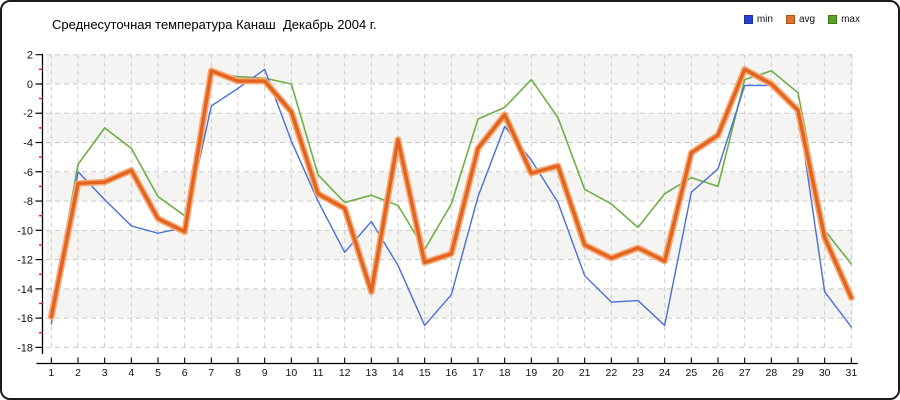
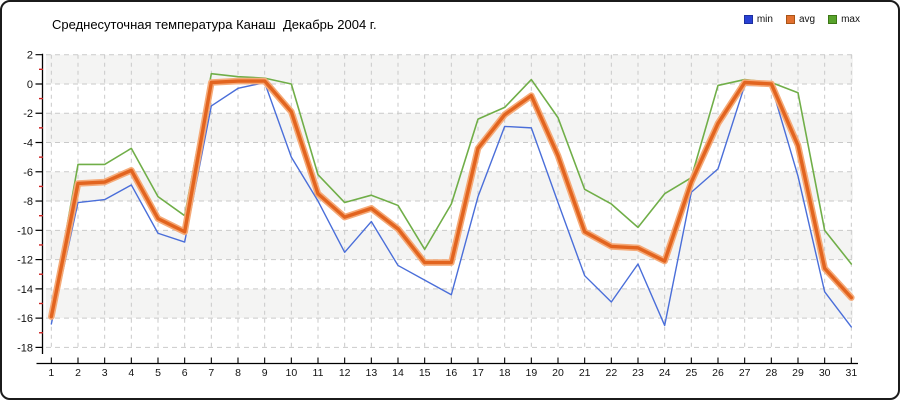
min/2: -6.0 -> -8.1
max/3: -3.0 -> -5.5
min/4: -9.7 -> -6.9
min/6: -9.8 -> -10.8
avg/7: 0.9 -> 0.1
min/9: 1.0 -> 0.1
min/10: -3.9 -> -5.0
avg/12: -8.5 -> -9.1
avg/13: -14.2 -> -8.5
avg/14: -3.8 -> -9.9
min/15: -16.5 -> -13.4
avg/16: -11.6 -> -12.2
min/19: -5.2 -> -3.0
avg/19: -6.1 -> -0.8
avg/20: -5.6 -> -4.9
avg/21: -11.0 -> -10.1
avg/22: -11.9 -> -11.1
min/23: -14.8 -> -12.3
avg/25: -4.7 -> -6.7
avg/26: -3.5 -> -2.7
max/26: -7.0 -> -0.1
avg/27: 1.0 -> 0.1
max/28: 0.9 -> 0.1
min/29: -1.7 -> -6.3
avg/29: -1.8 -> -4.2
avg/30: -10.5 -> -12.6
